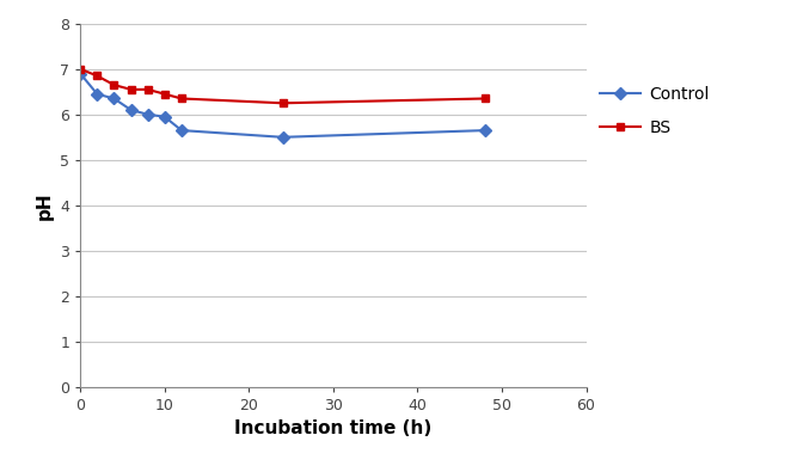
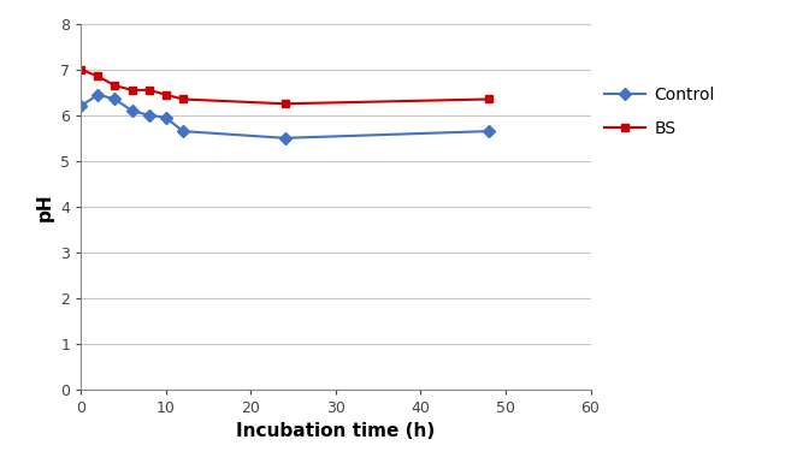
Control/0: 6.90 -> 6.20
